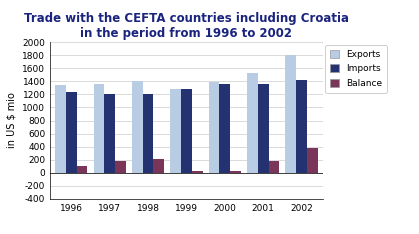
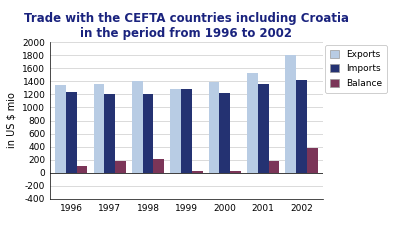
Imports/2000: 1360 -> 1220
